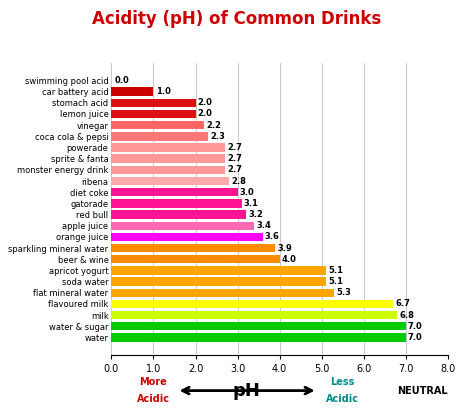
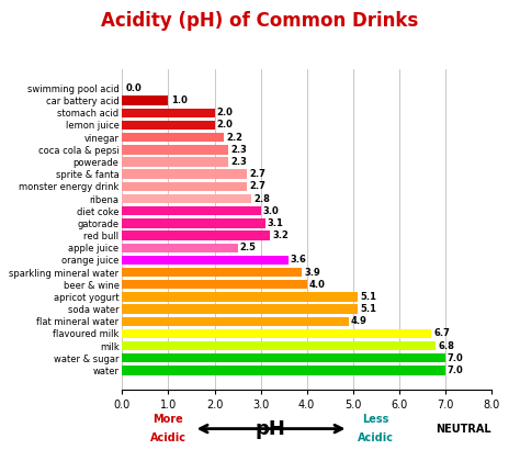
powerade: 2.7 -> 2.3
apple juice: 3.4 -> 2.5
flat mineral water: 5.3 -> 4.9
